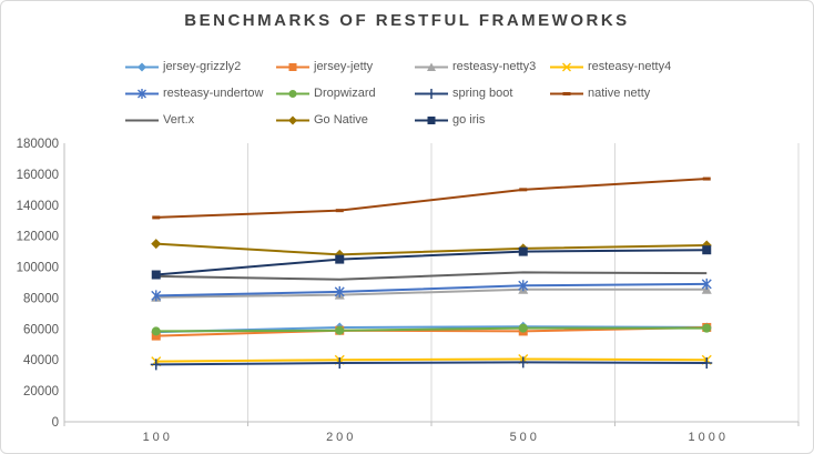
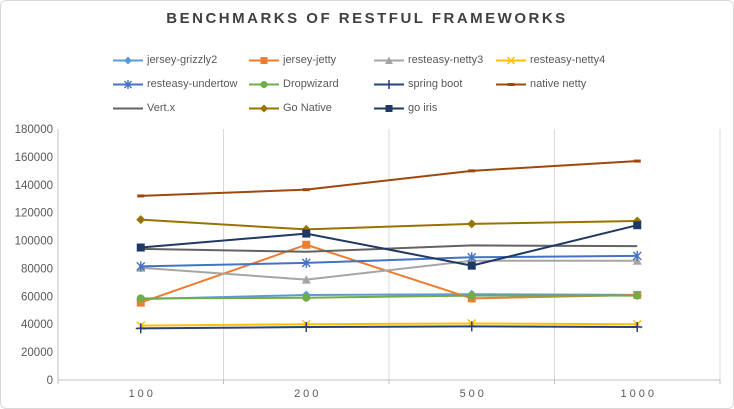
jersey-jetty/200: 59000 -> 97000
resteasy-netty3/200: 82000 -> 72000
go iris/500: 110000 -> 82000
